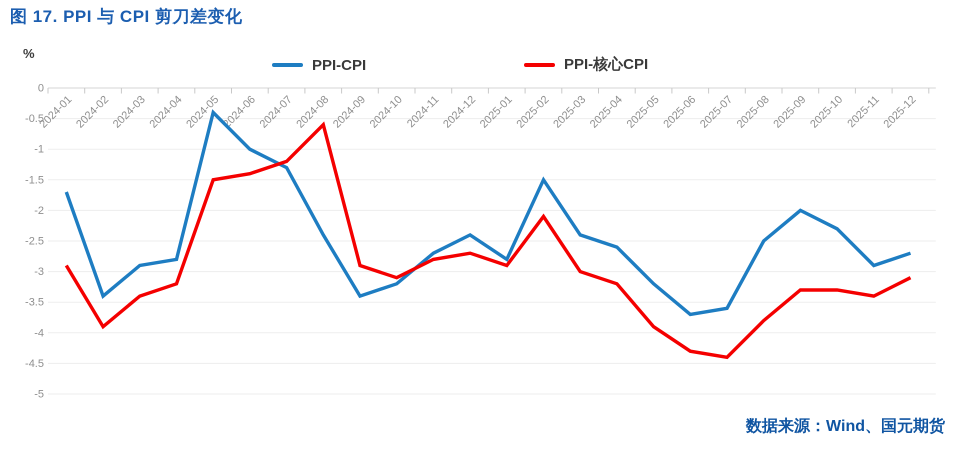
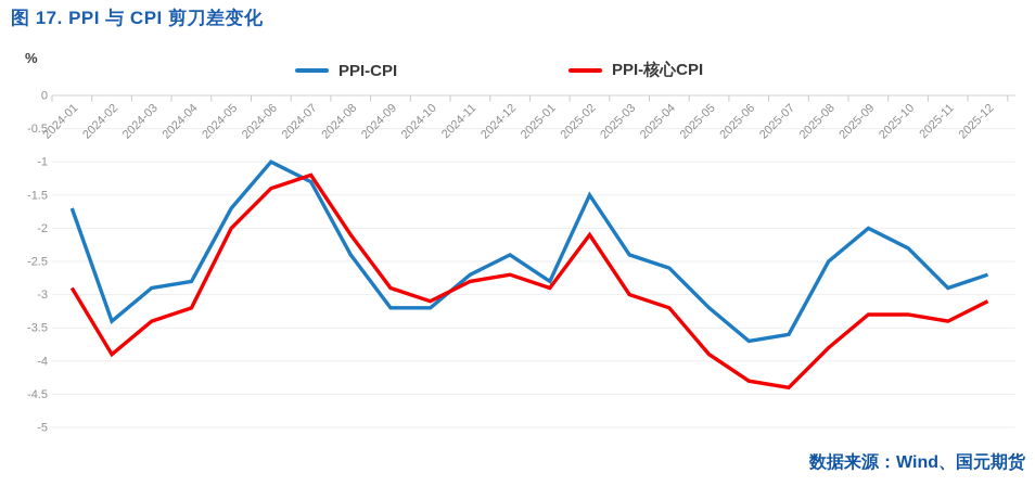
PPI-CPI/2024-05: -0.4 -> -1.7
PPI-核心CPI/2024-05: -1.5 -> -2.0
PPI-核心CPI/2024-08: -0.6 -> -2.1
PPI-CPI/2024-09: -3.4 -> -3.2
